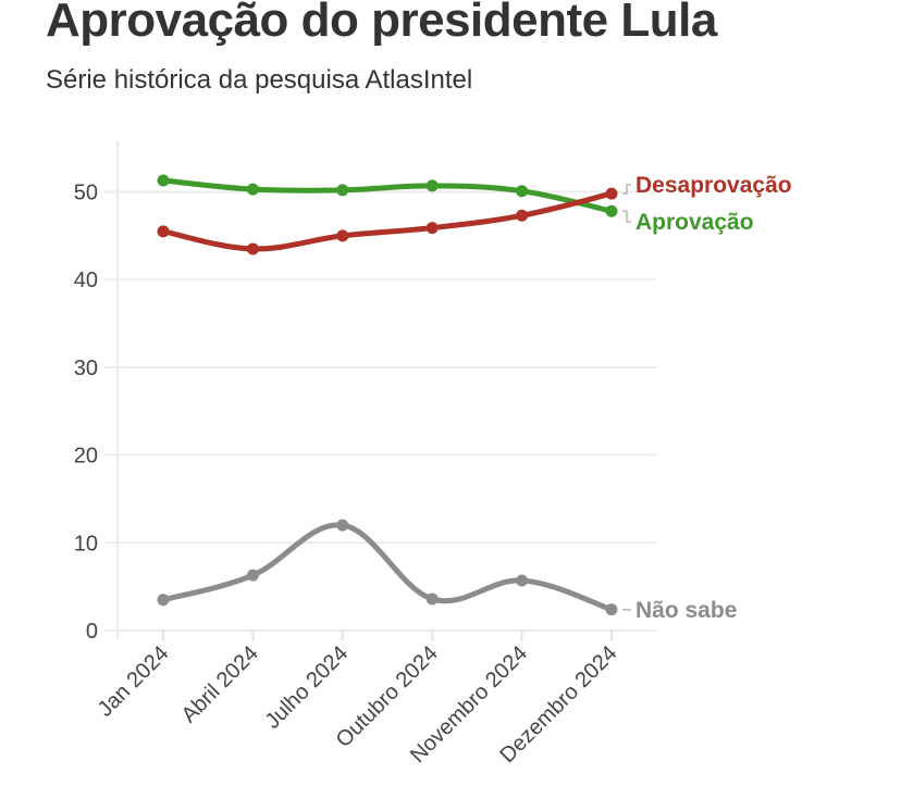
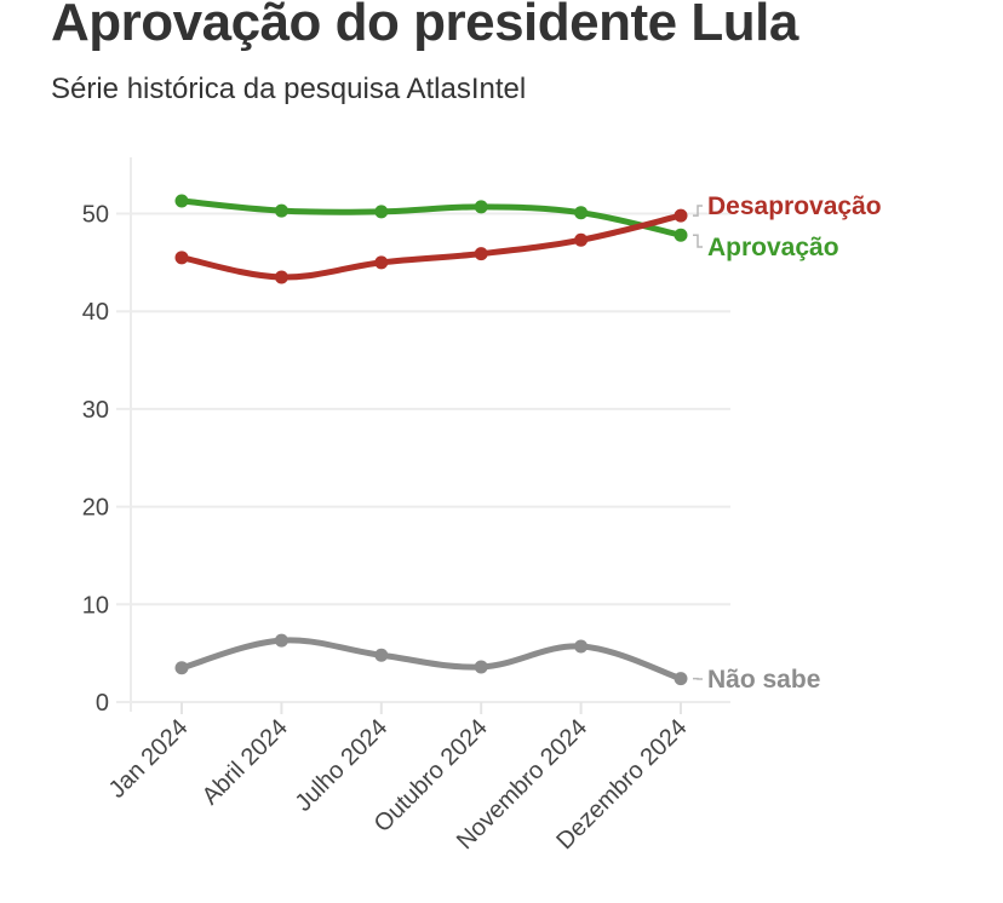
Não sabe/Julho 2024: 12 -> 5
